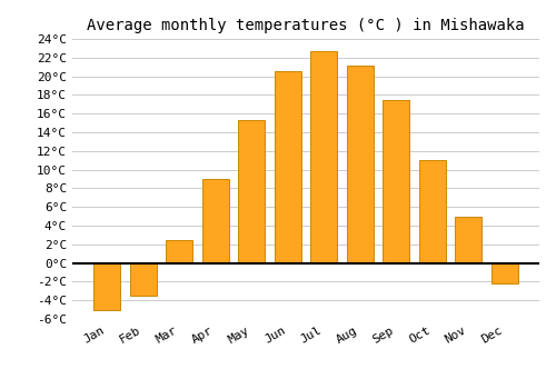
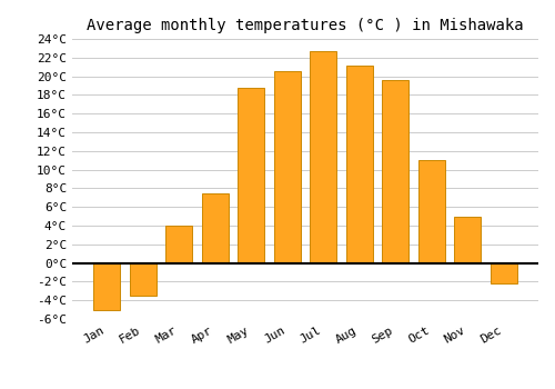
Mar: 2.5°C -> 4.0°C
Apr: 9.0°C -> 7.4°C
May: 15.3°C -> 18.8°C
Sep: 17.5°C -> 19.6°C
